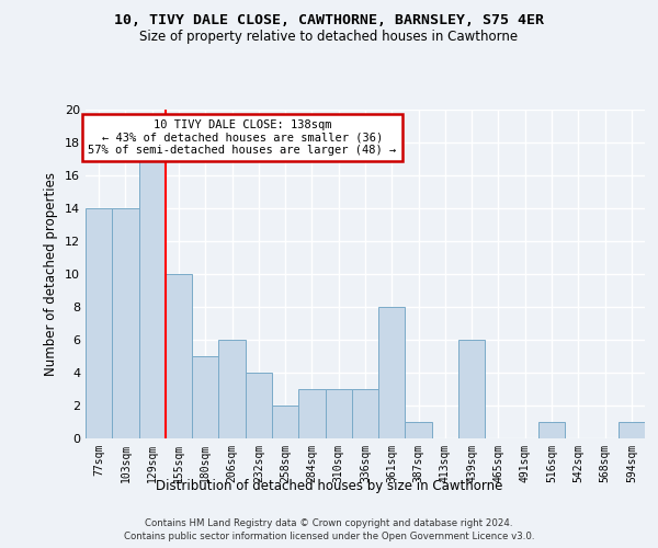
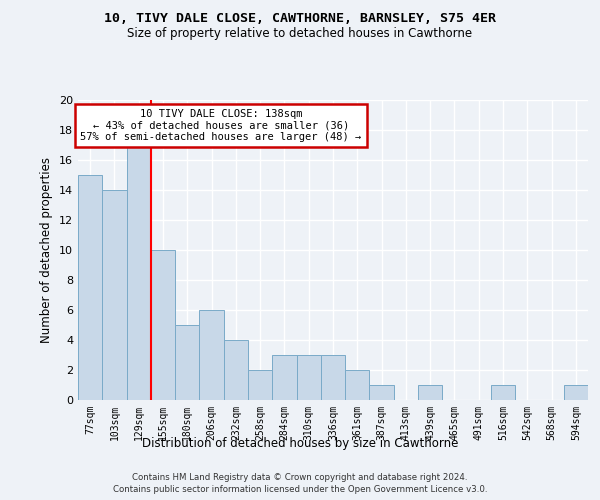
77sqm: 14 -> 15
361sqm: 8 -> 2
439sqm: 6 -> 1
